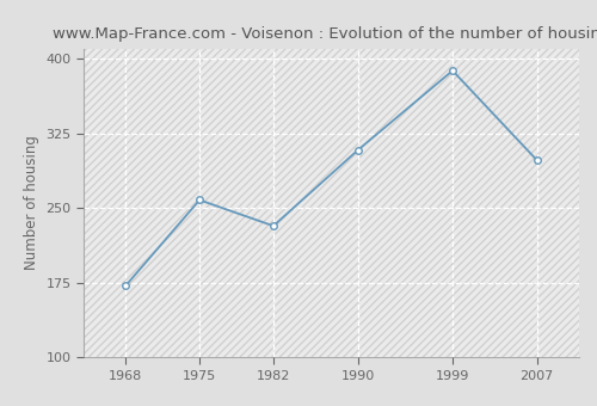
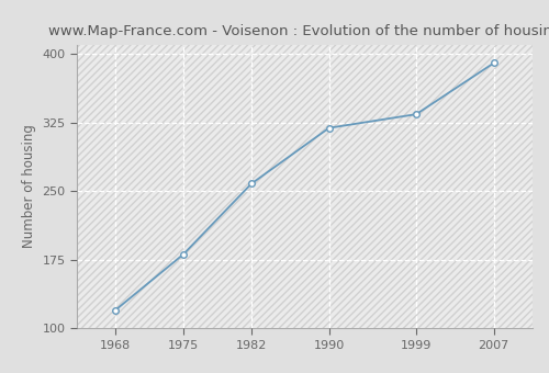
1968: 172 -> 120
1975: 258 -> 181
1982: 232 -> 258
1990: 308 -> 319
1999: 388 -> 334
2007: 298 -> 390
